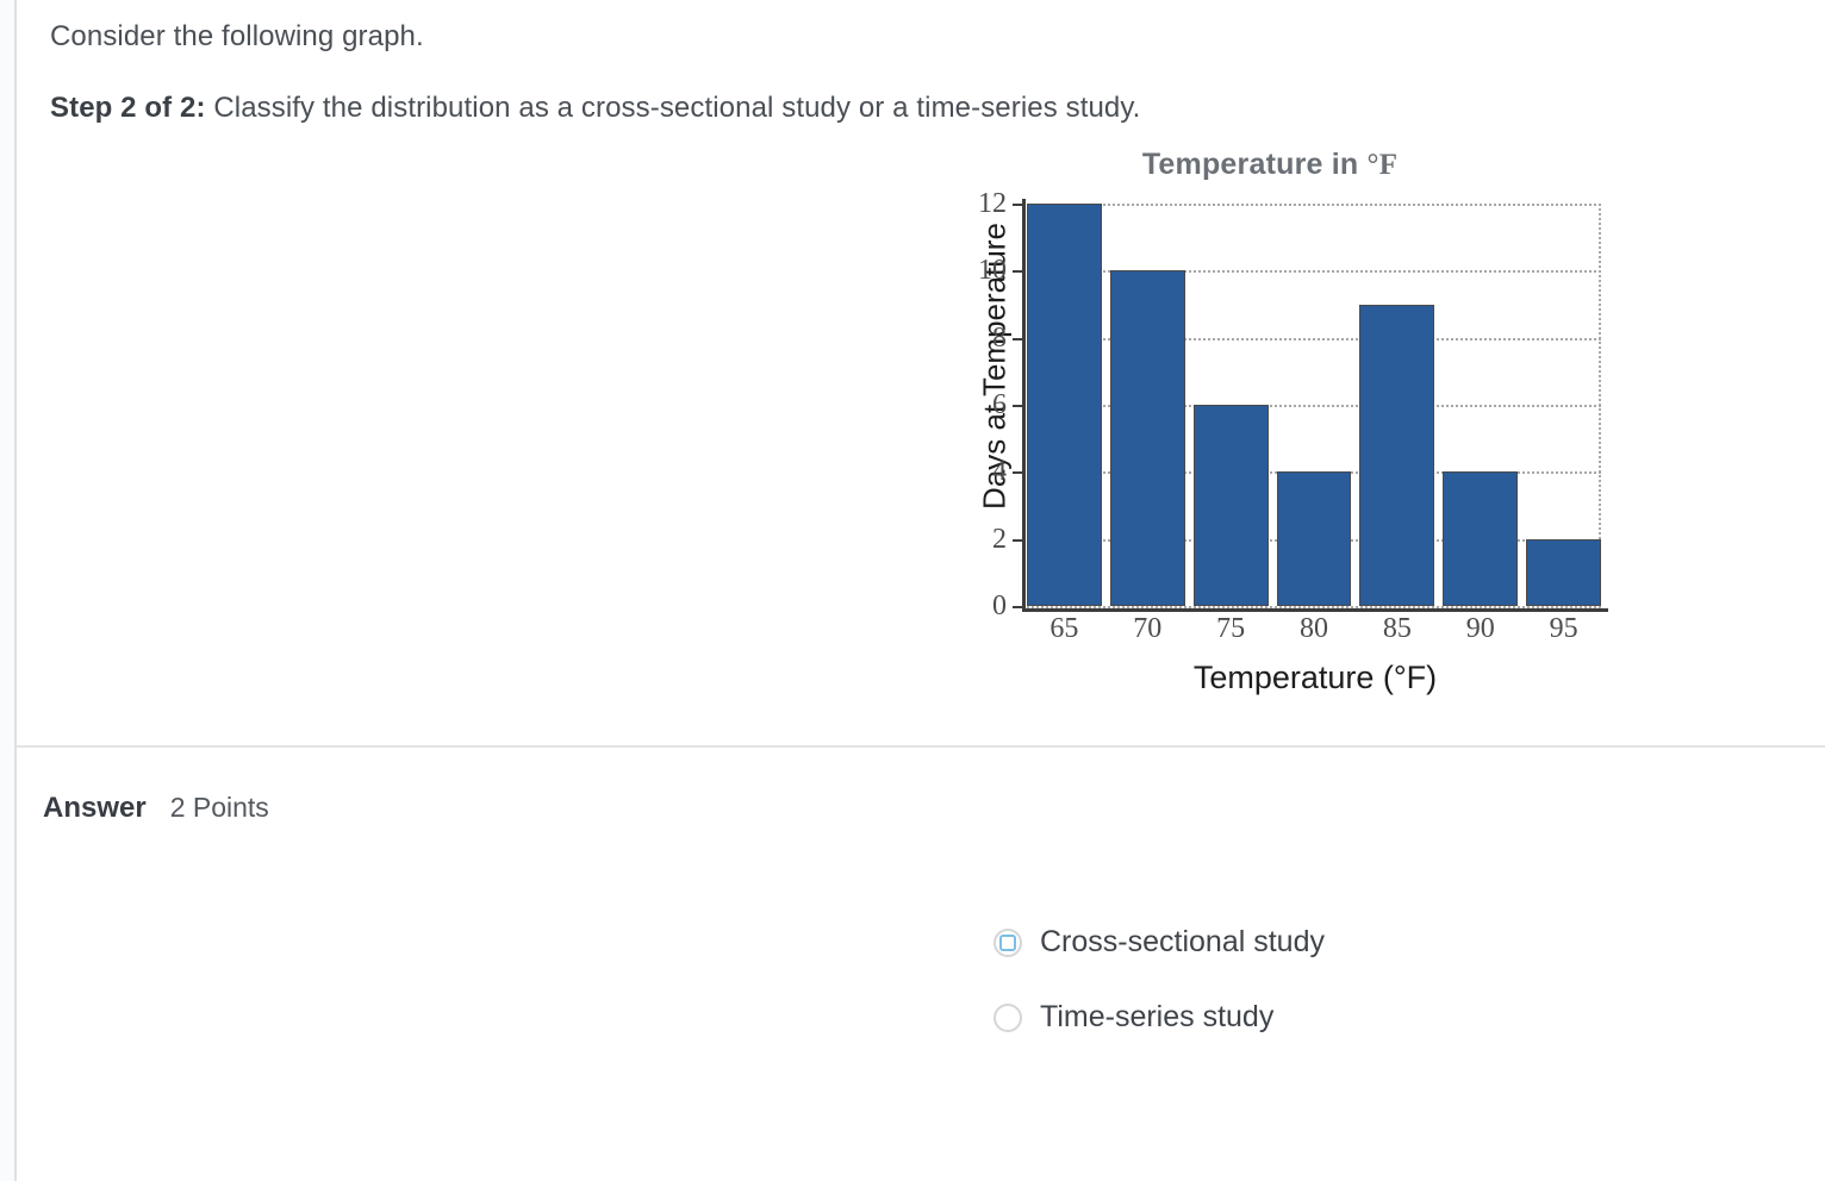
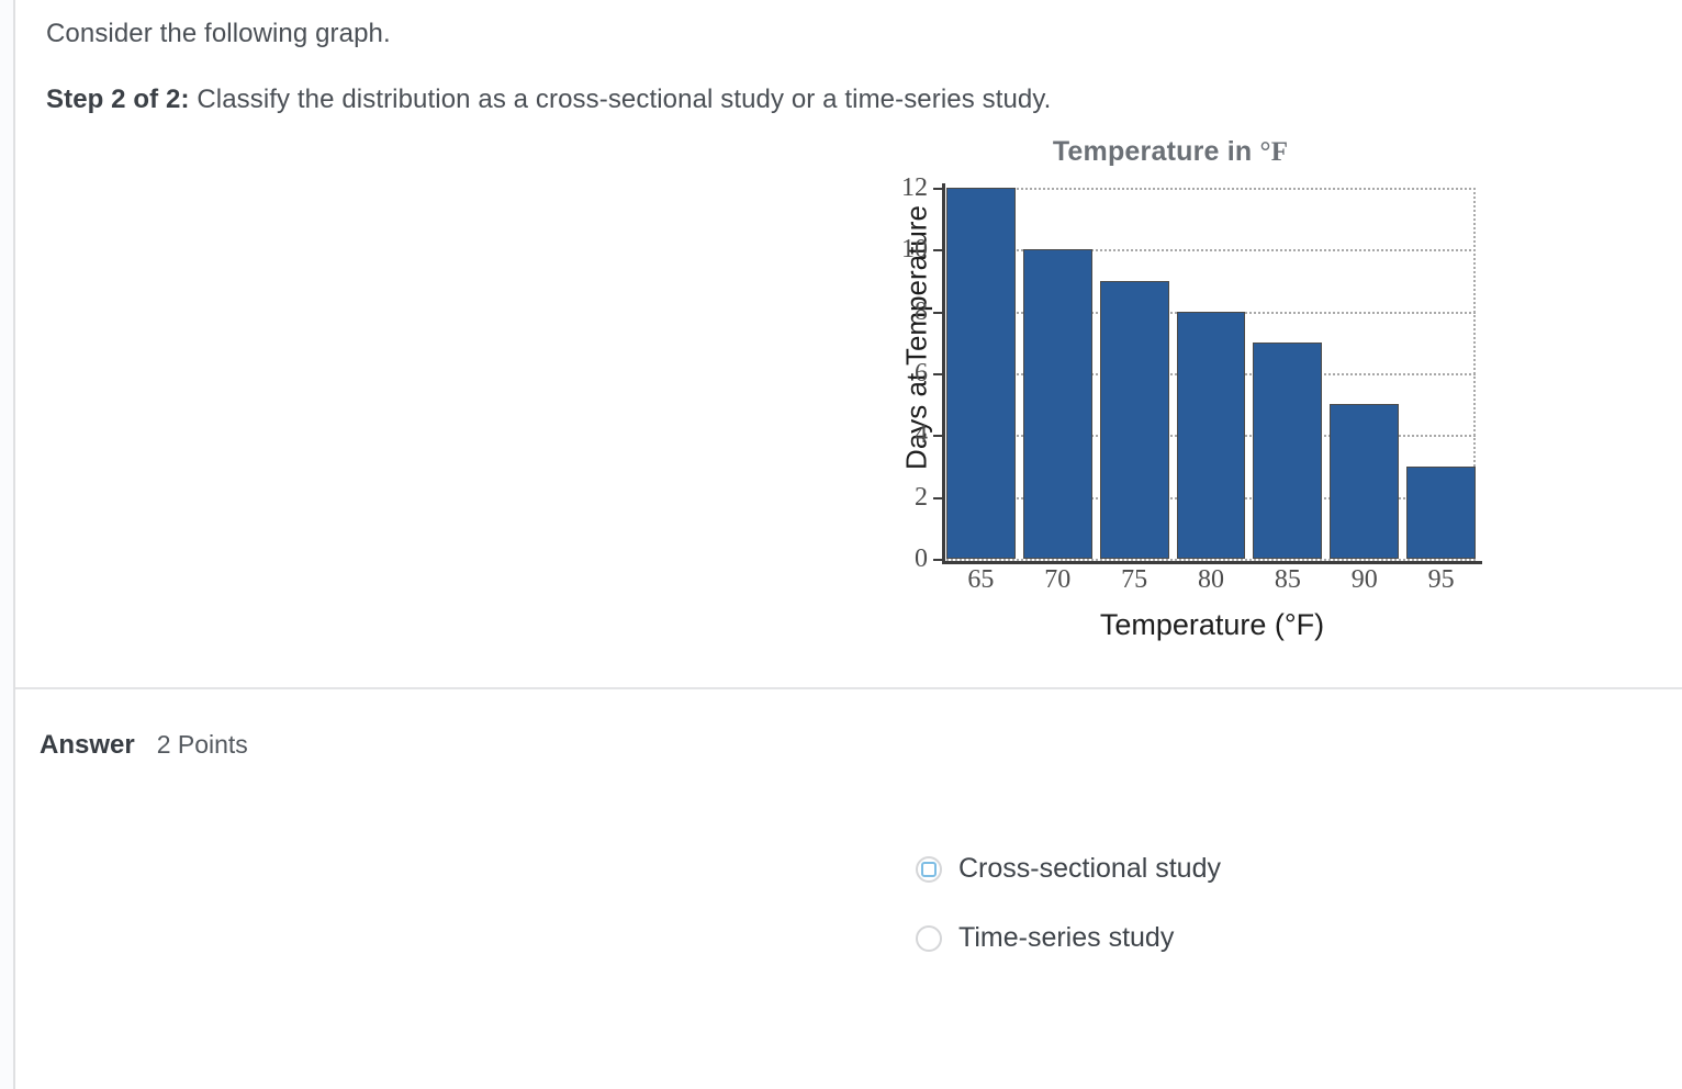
75: 6 -> 9
80: 4 -> 8
85: 9 -> 7
90: 4 -> 5
95: 2 -> 3
